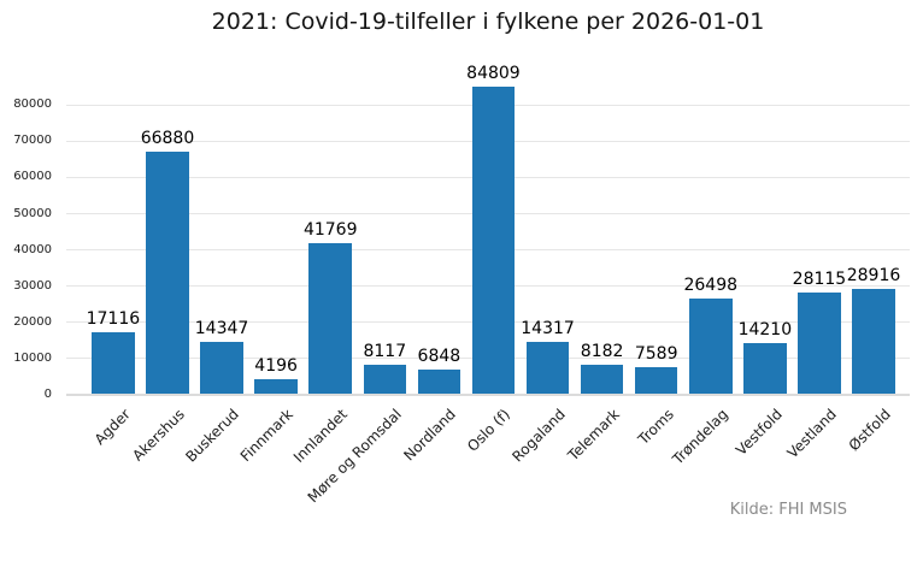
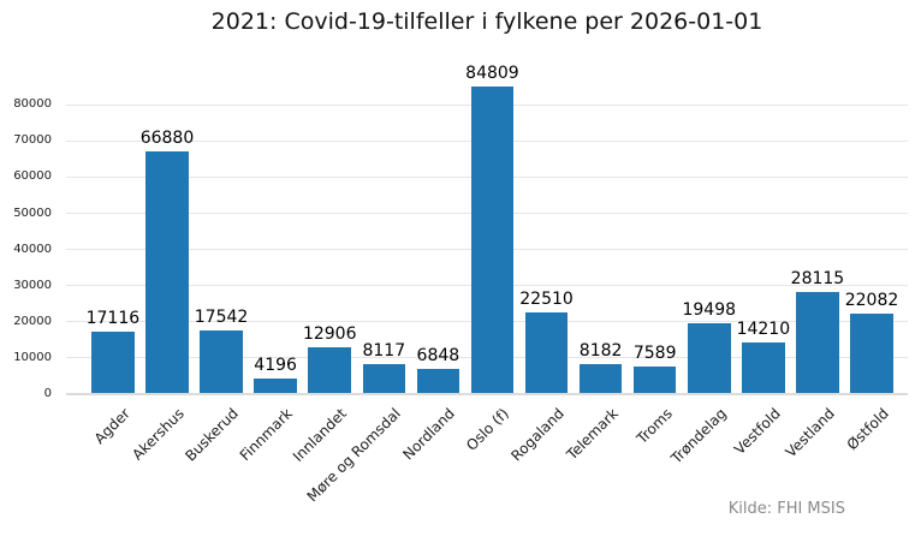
Buskerud: 14347 -> 17542
Innlandet: 41769 -> 12906
Rogaland: 14317 -> 22510
Trøndelag: 26498 -> 19498
Østfold: 28916 -> 22082
